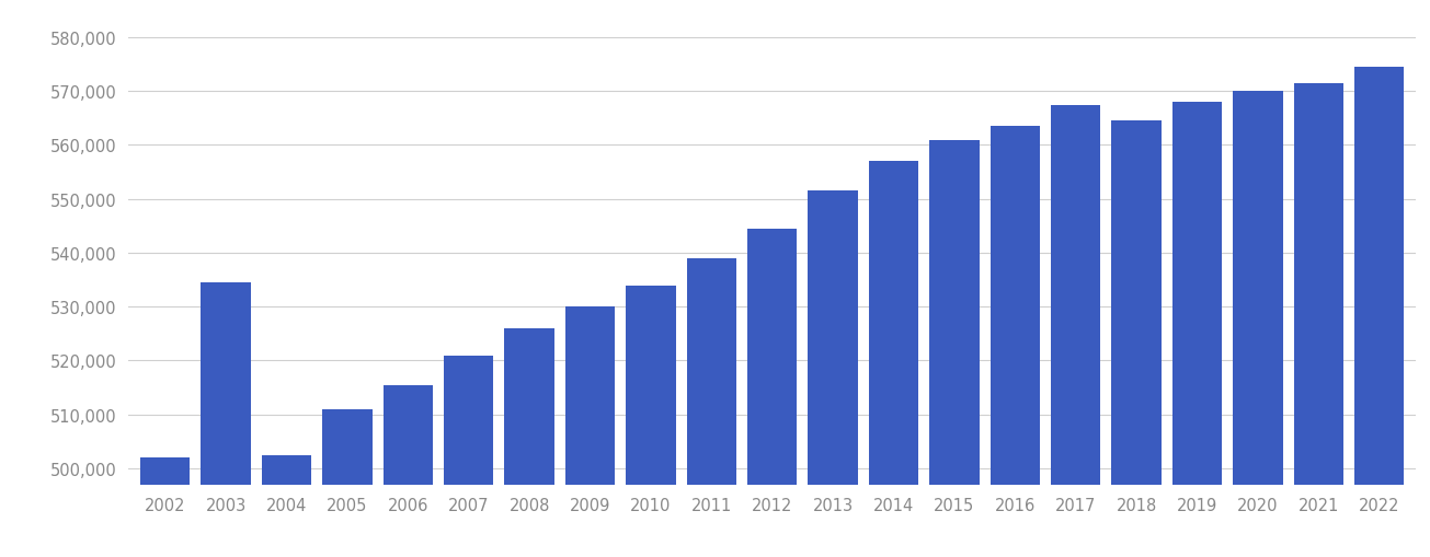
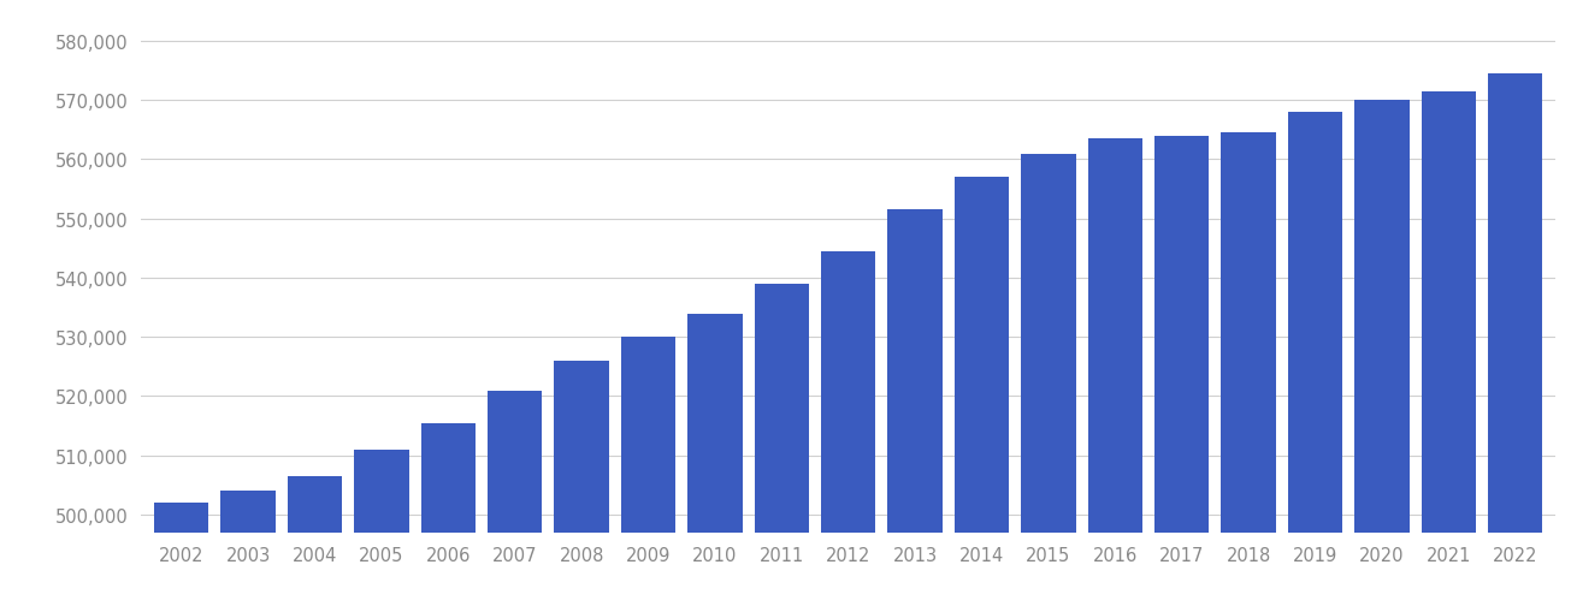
2003: 534,500 -> 504,000
2004: 502,500 -> 506,500
2017: 567,500 -> 564,000
